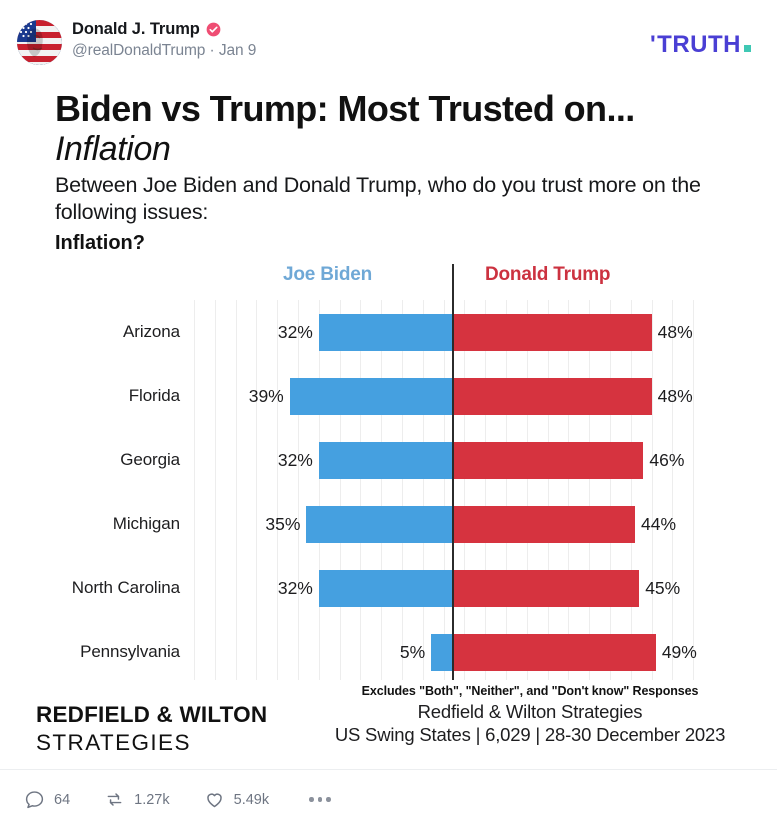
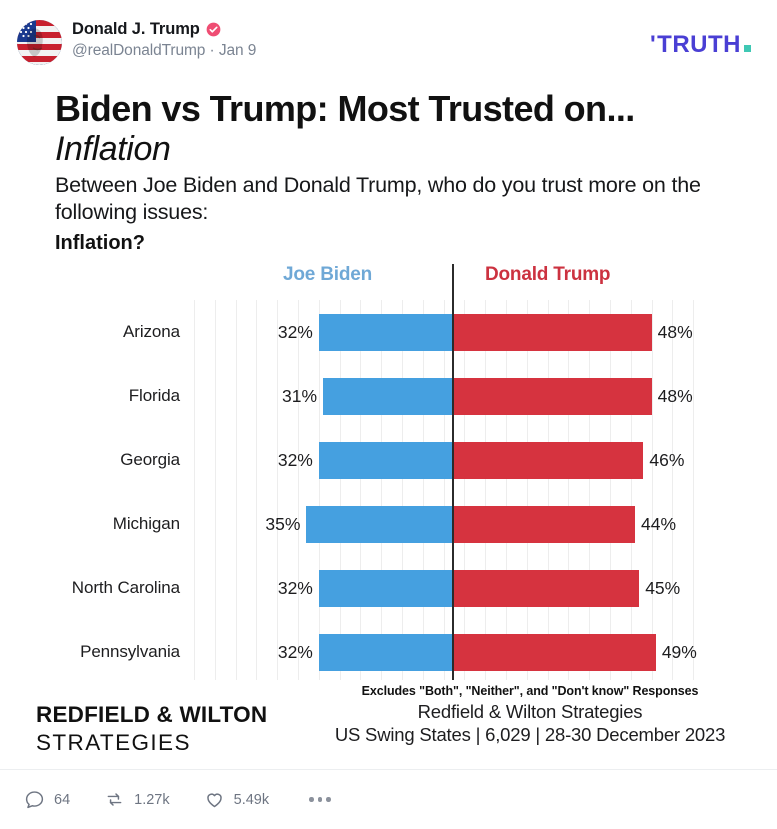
Joe Biden/Florida: 39% -> 31%
Joe Biden/Pennsylvania: 5% -> 32%
